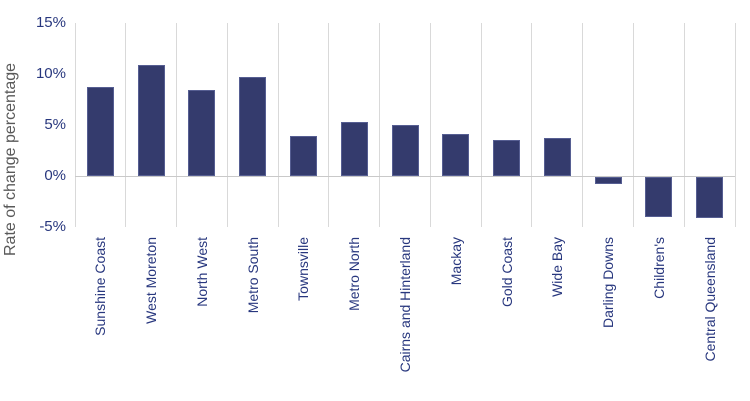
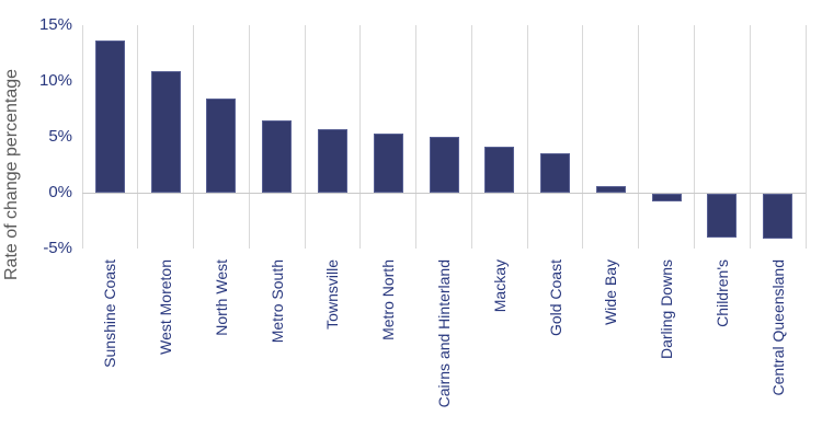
Sunshine Coast: 8.7% -> 13.6%
Metro South: 9.7% -> 6.5%
Townsville: 3.9% -> 5.7%
Wide Bay: 3.7% -> 0.6%
